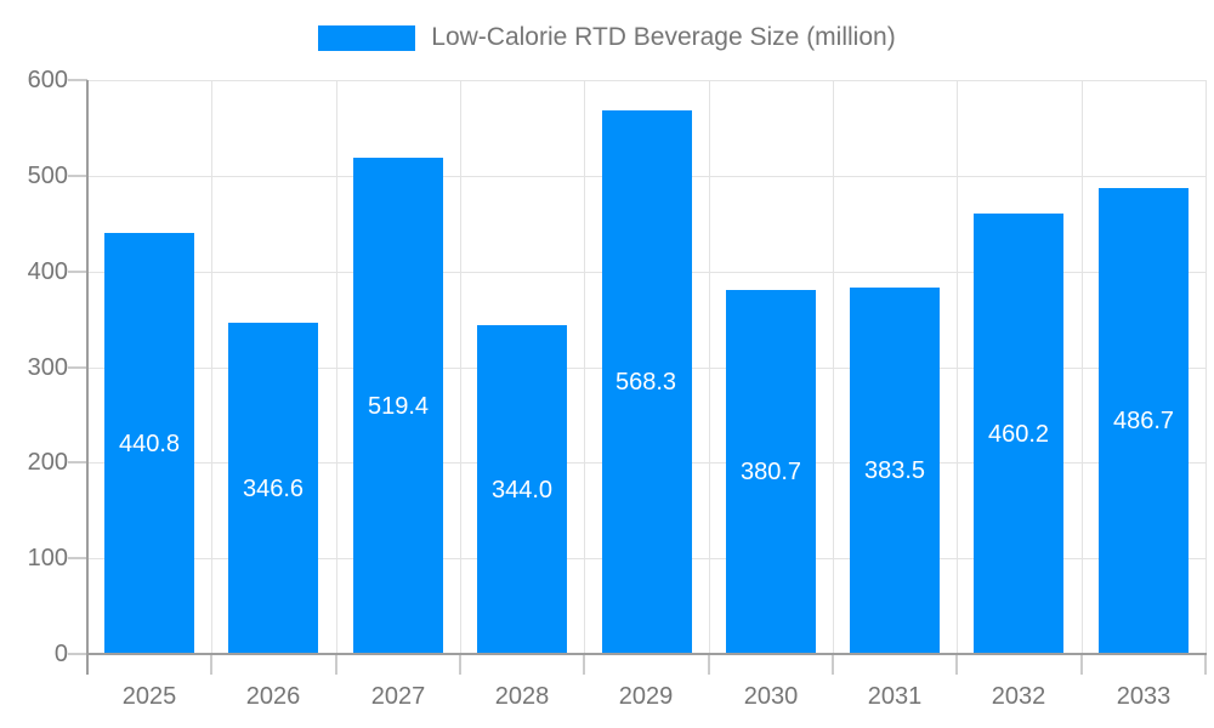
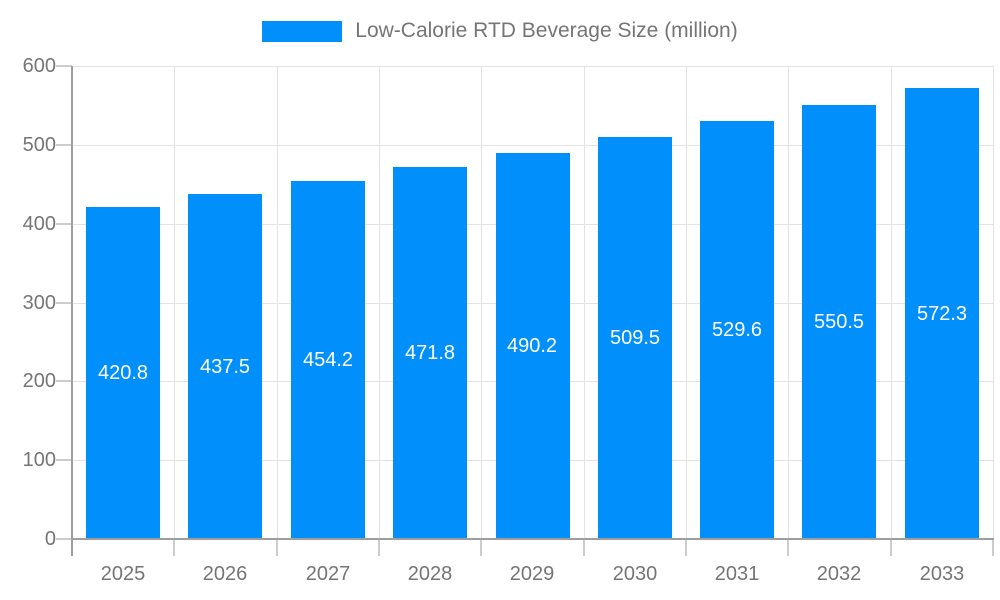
2025: 440.8 -> 420.8
2026: 346.6 -> 437.5
2027: 519.4 -> 454.2
2028: 344.0 -> 471.8
2029: 568.3 -> 490.2
2030: 380.7 -> 509.5
2031: 383.5 -> 529.6
2032: 460.2 -> 550.5
2033: 486.7 -> 572.3
